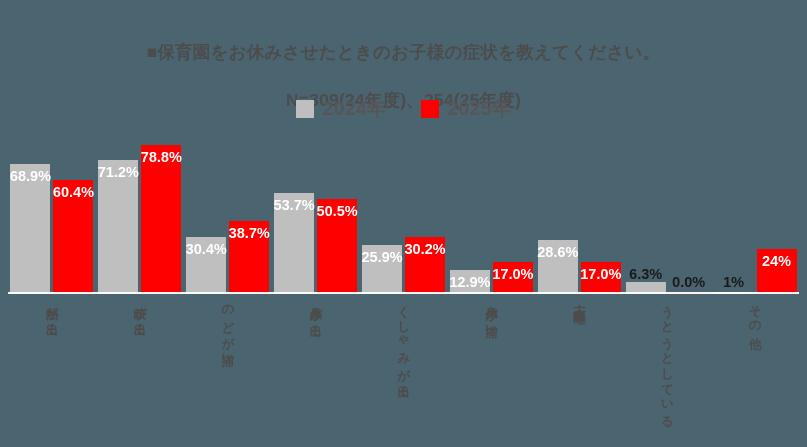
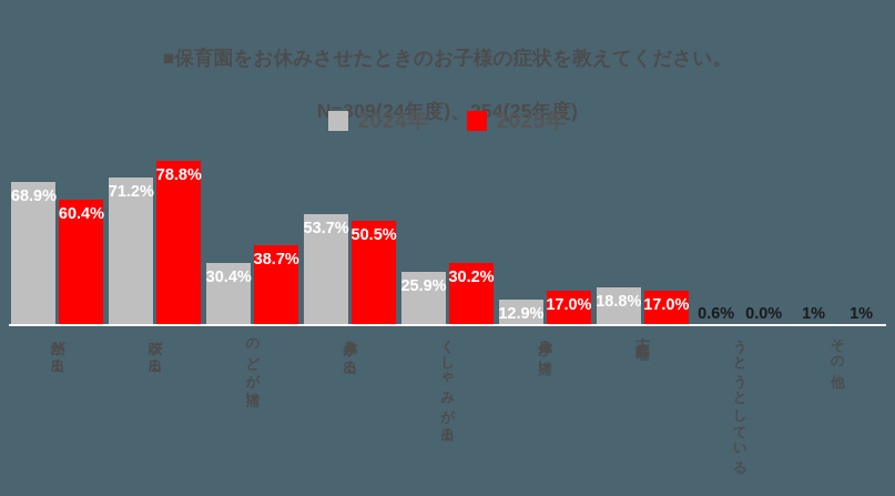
2024年/下痢・嘔吐: 28.6% -> 18.8%
2024年/うとうとしている: 6.3% -> 0.6%
2025年/その他: 24% -> 1%
